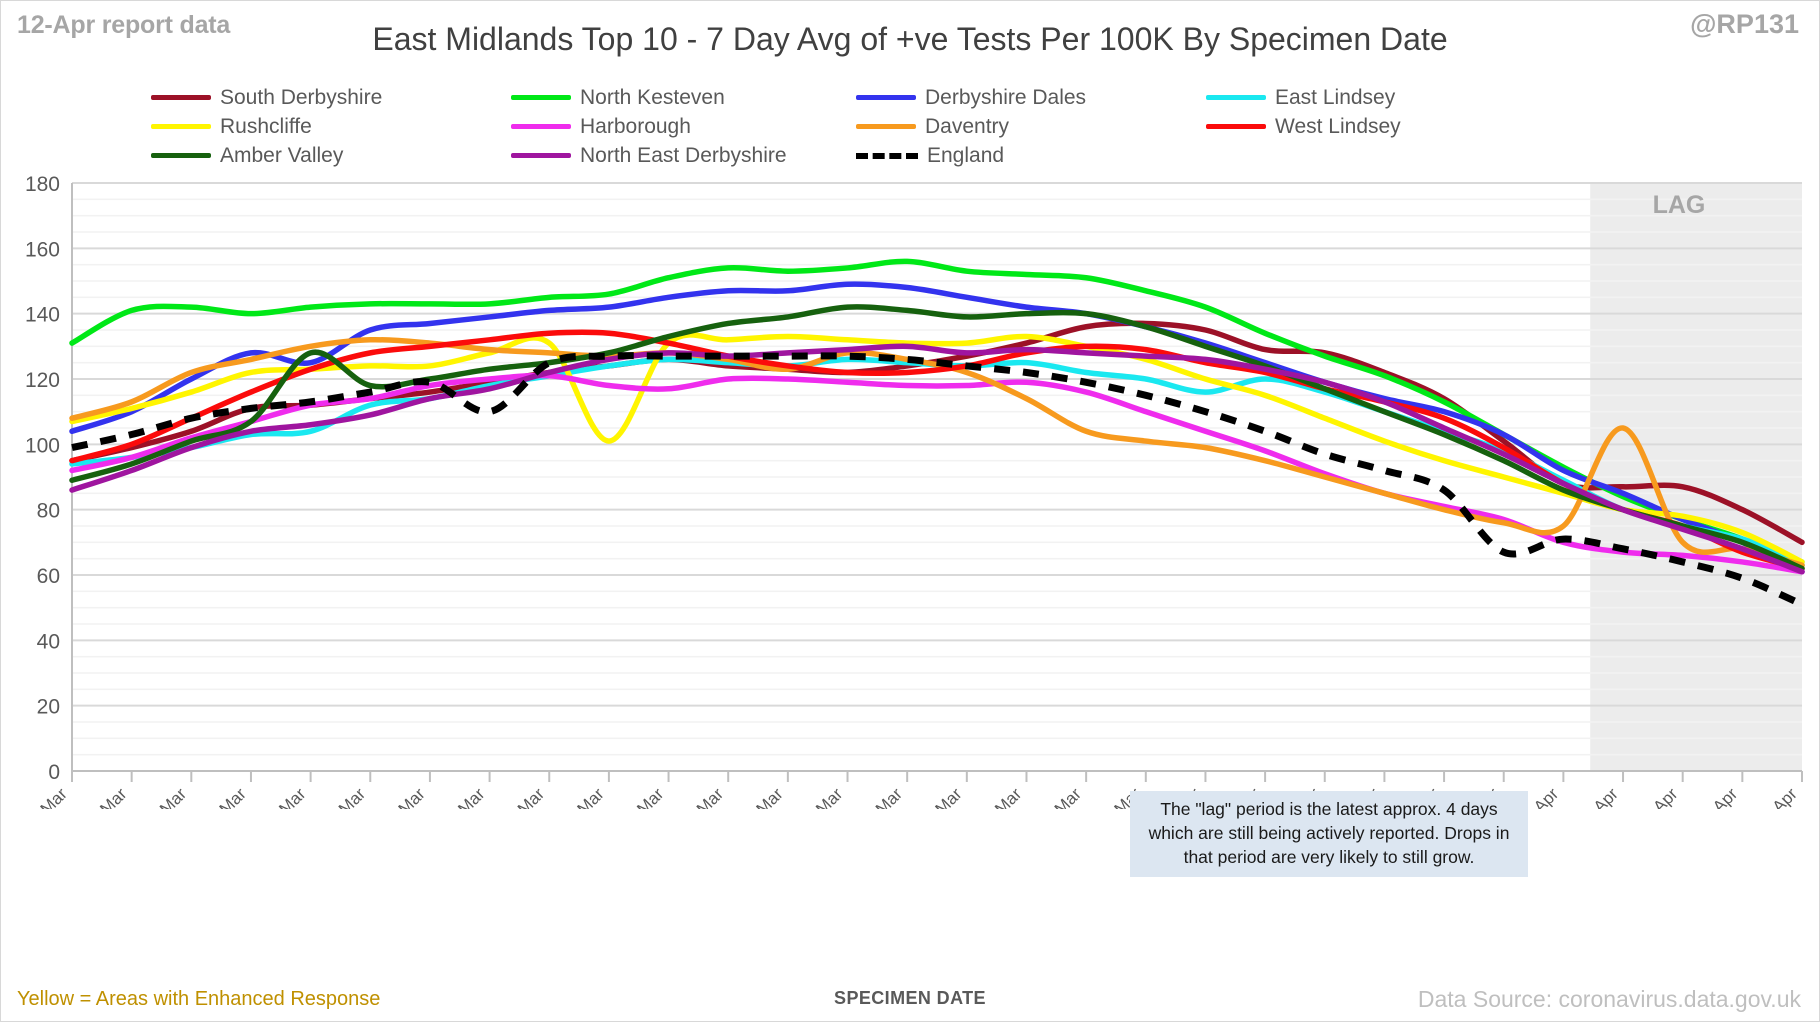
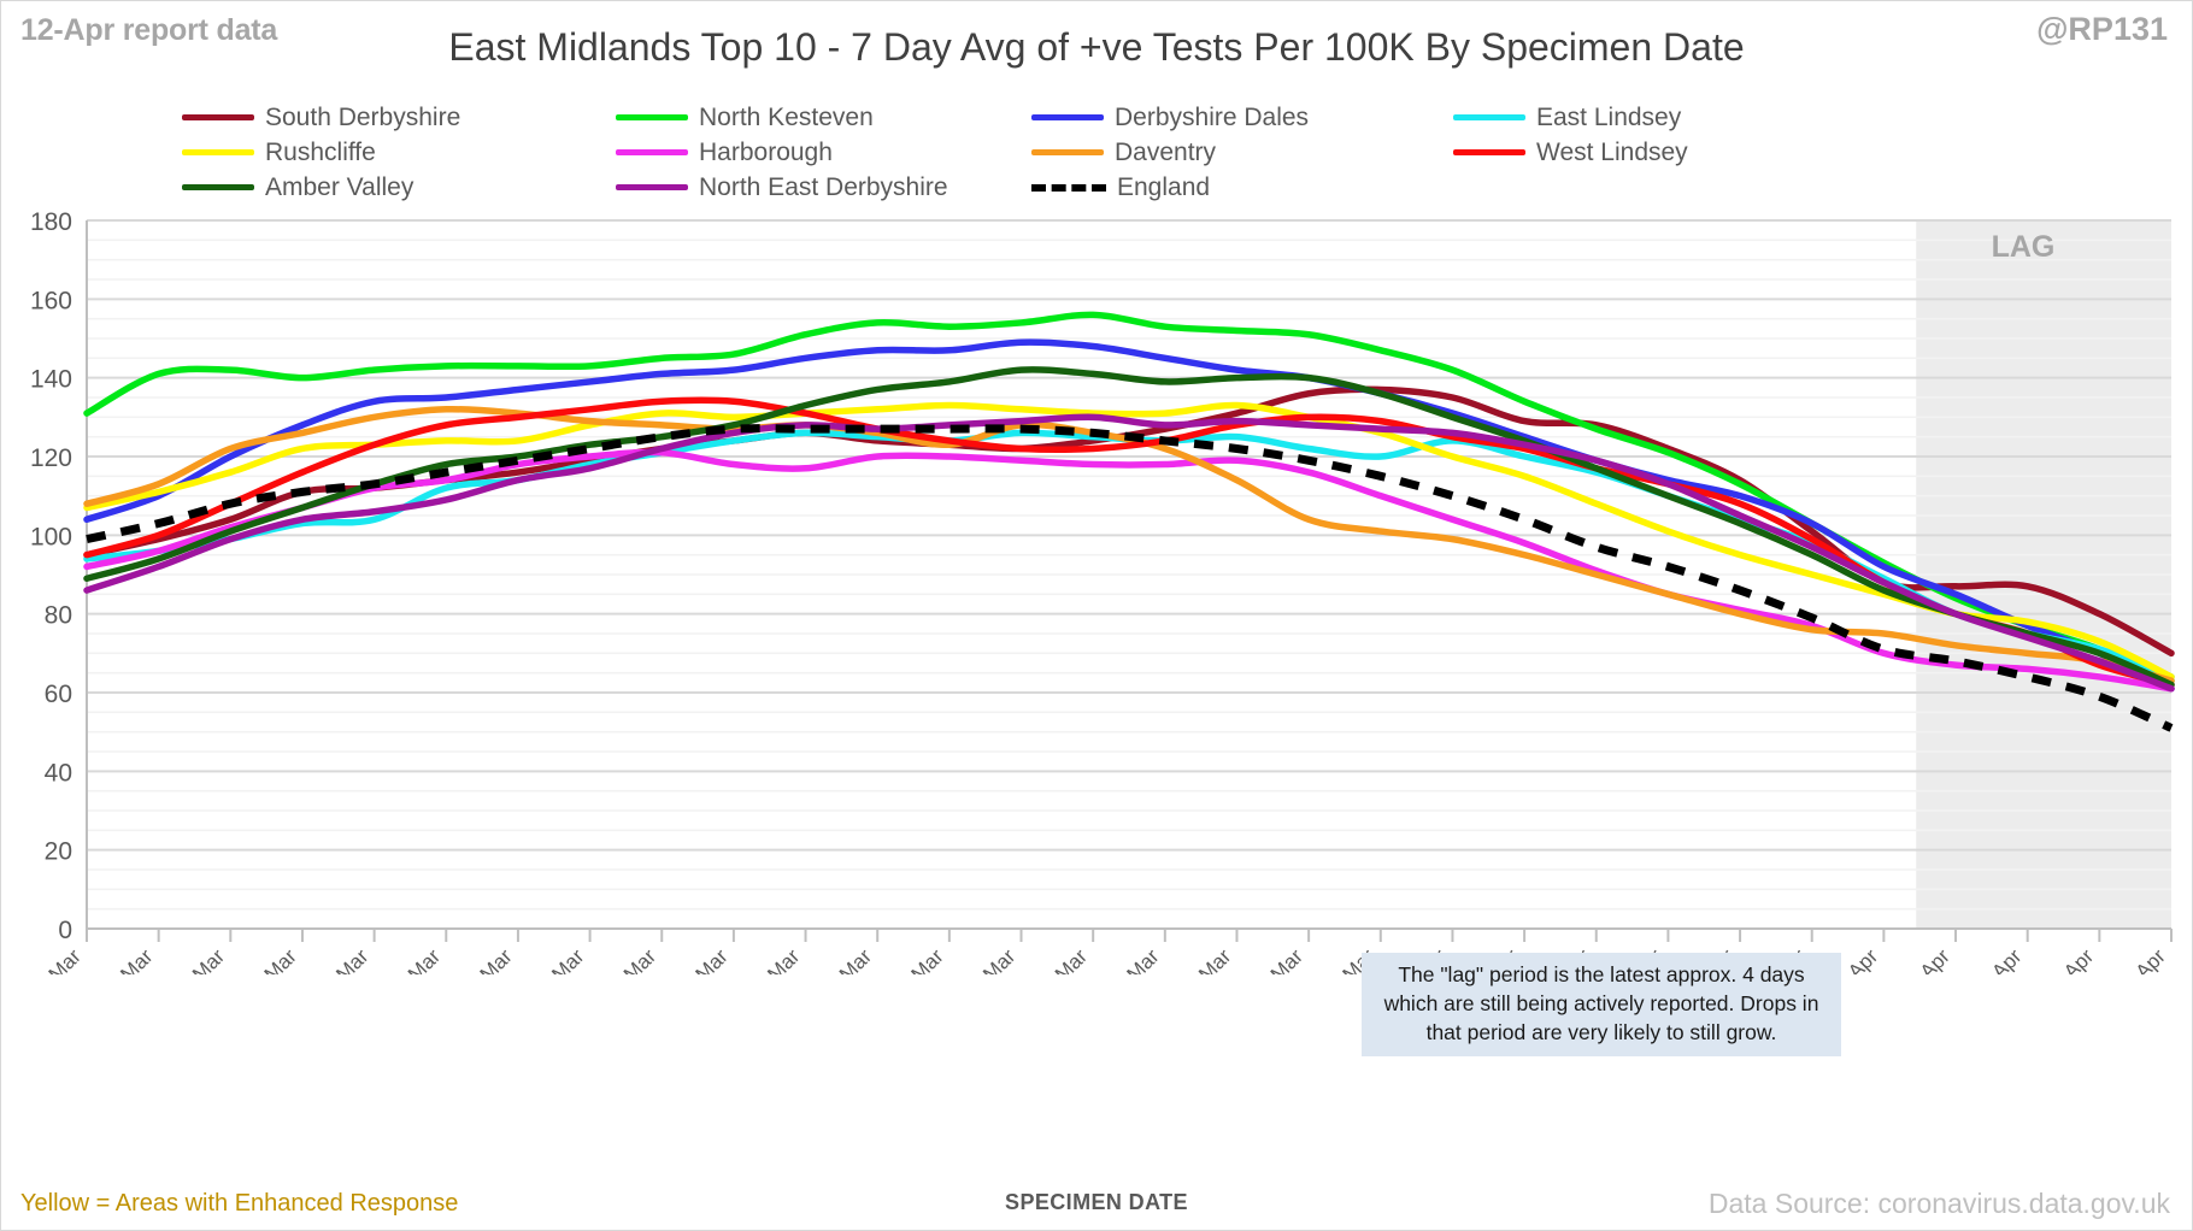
Derbyshire Dales/17-Mar: 125 -> 134
Amber Valley/17-Mar: 128 -> 113
England/20-Mar: 110 -> 122
Rushcliffe/22-Mar: 101 -> 130
East Lindsey/01-Apr: 116 -> 124
England/06-Apr: 67 -> 79
Daventry/08-Apr: 105 -> 72
